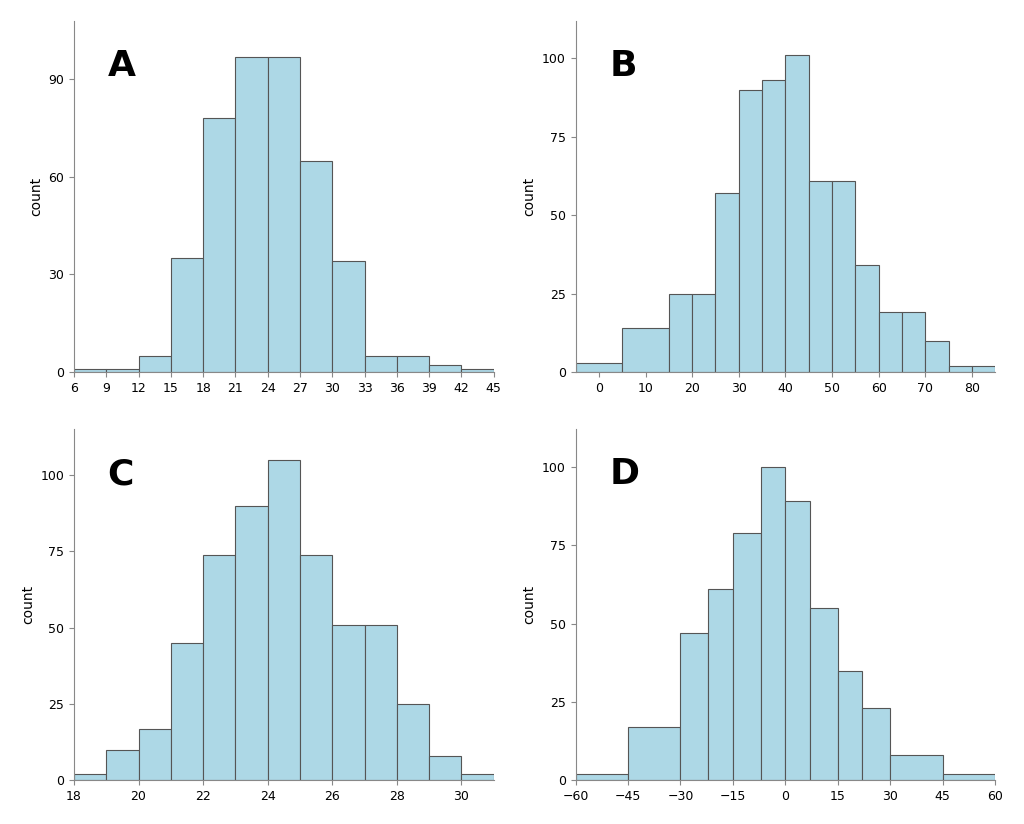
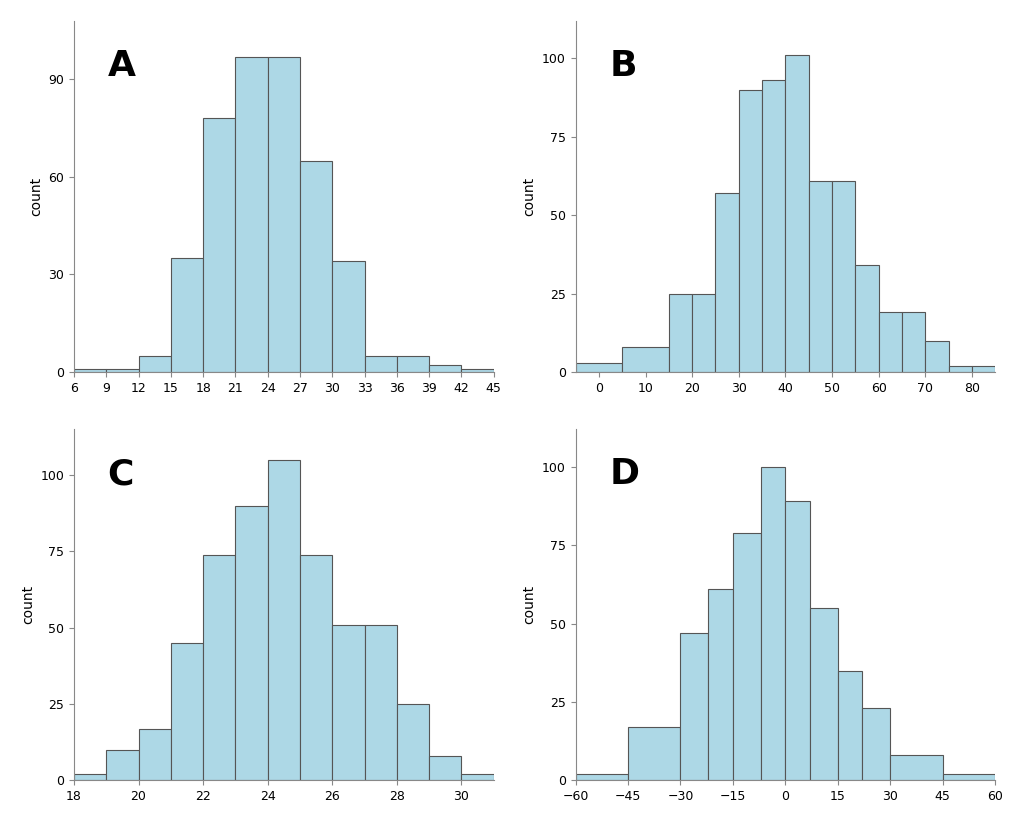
10: 14 -> 8
